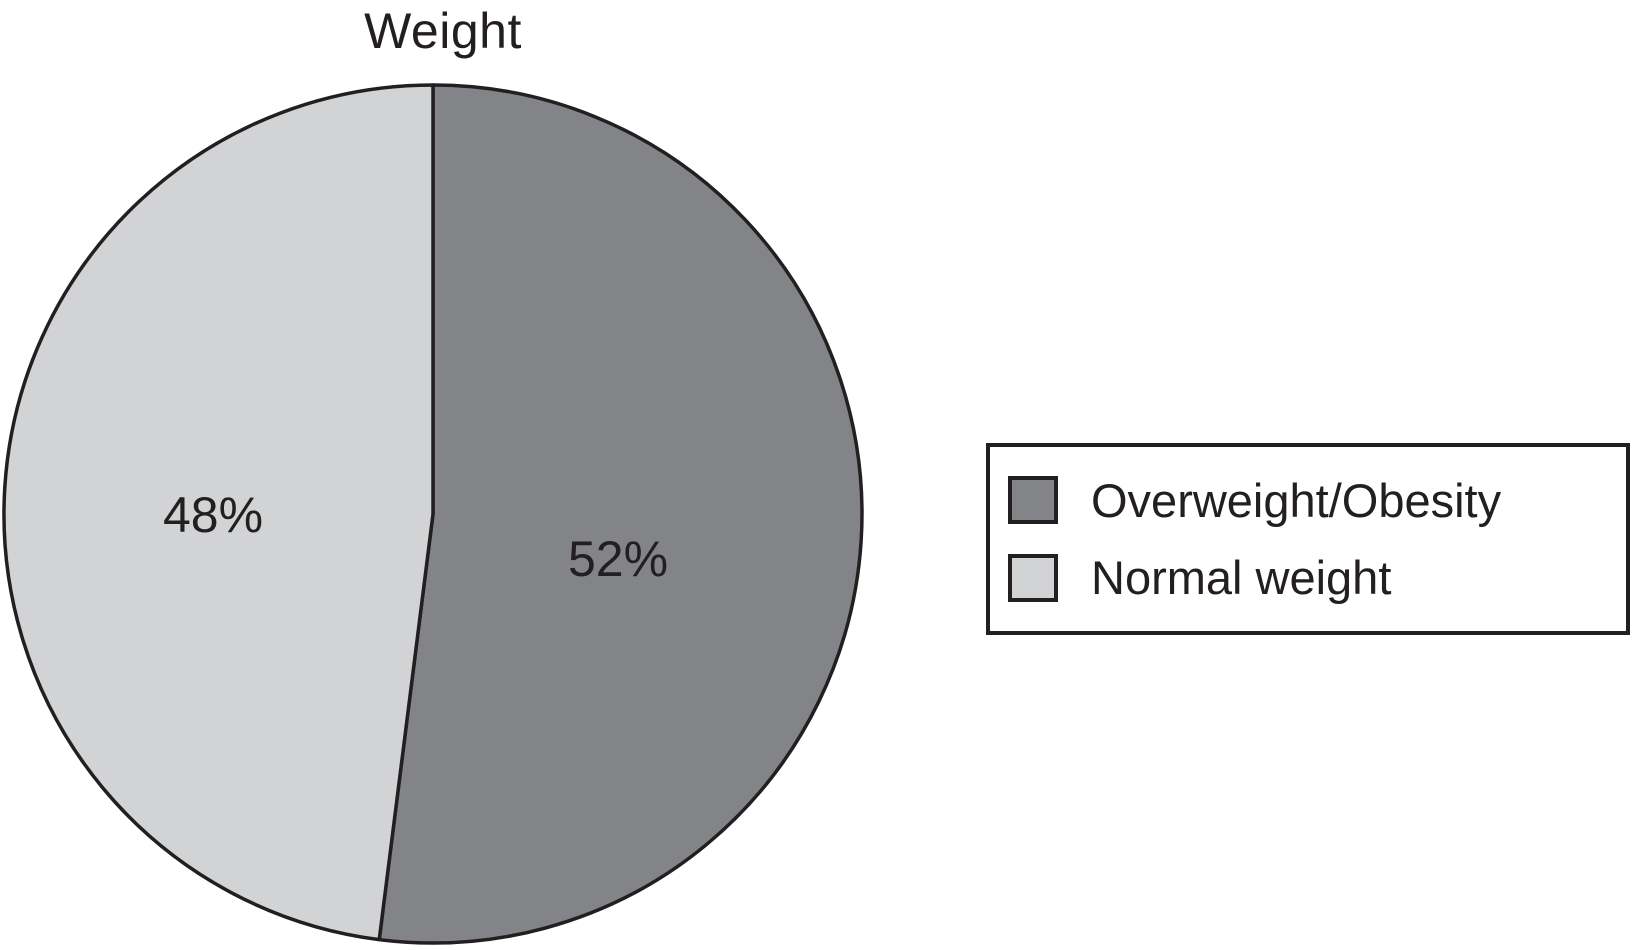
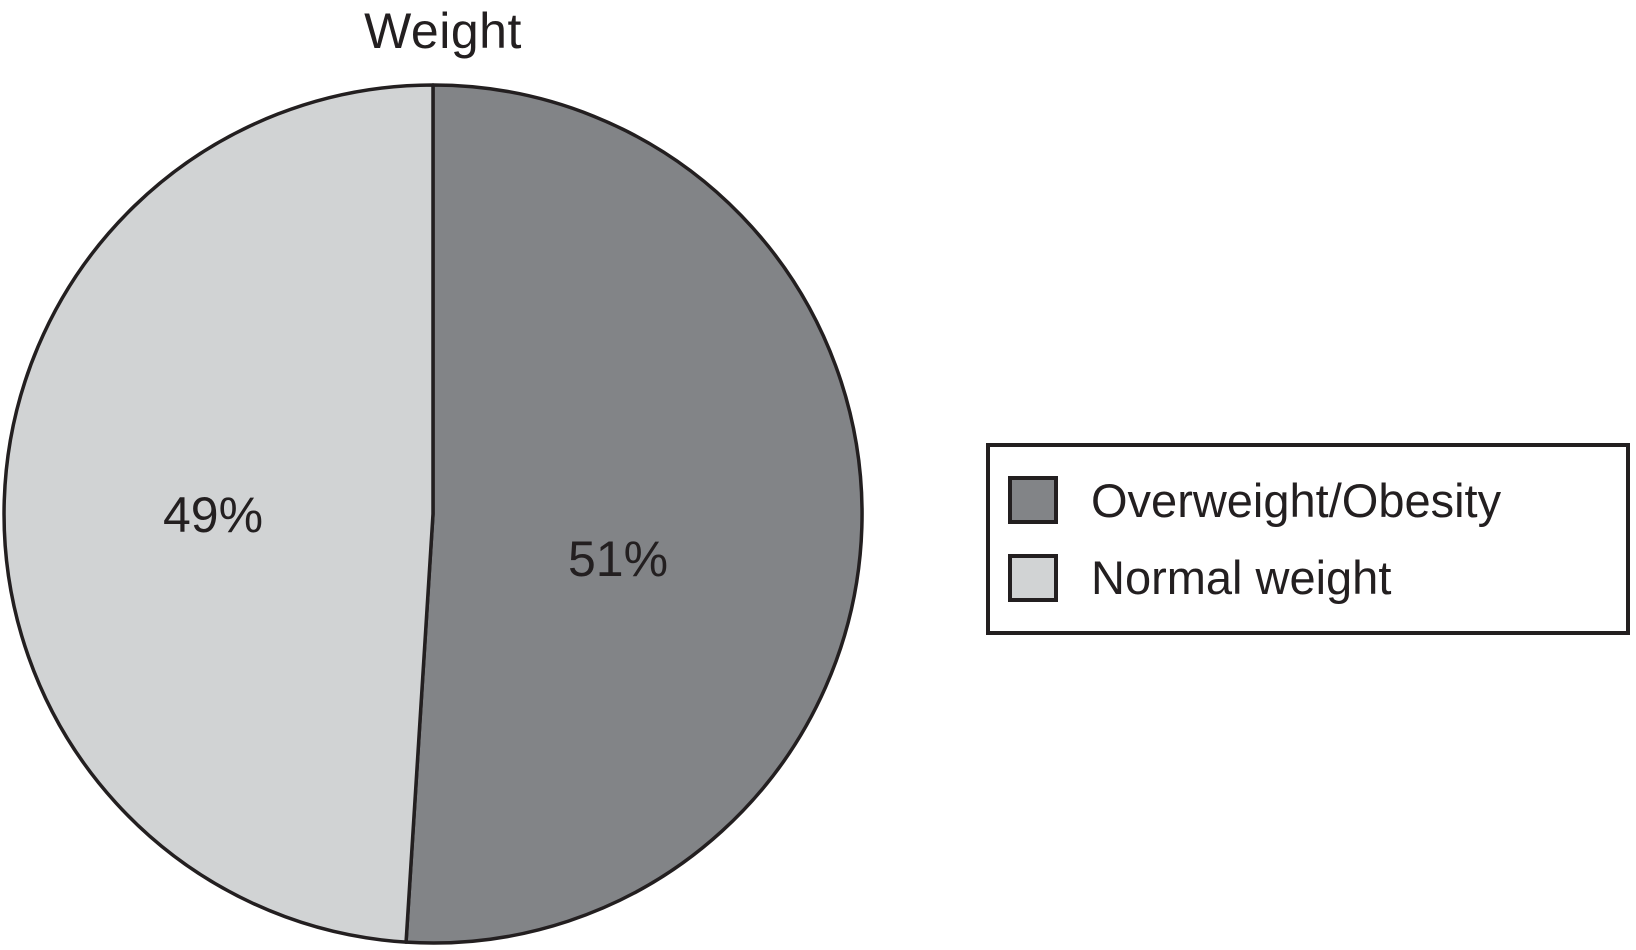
Overweight/Obesity: 52% -> 51%
Normal weight: 48% -> 49%
